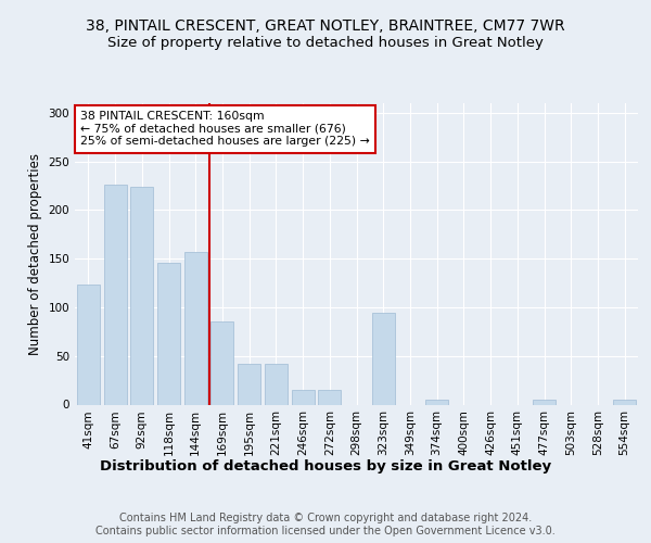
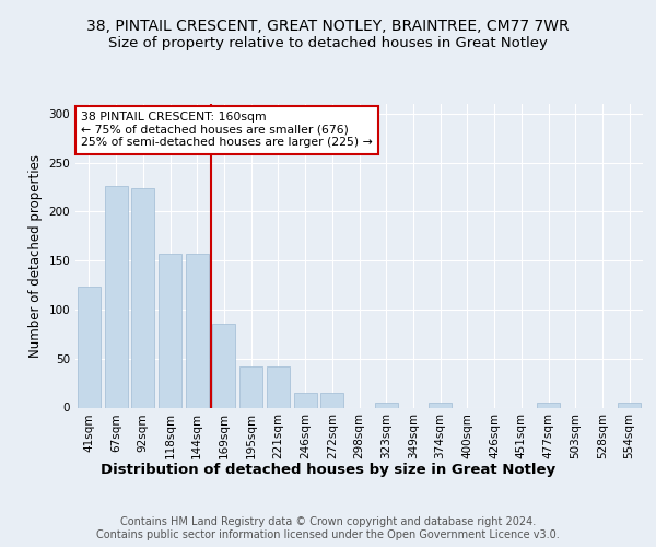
118sqm: 146 -> 157
323sqm: 94 -> 5
